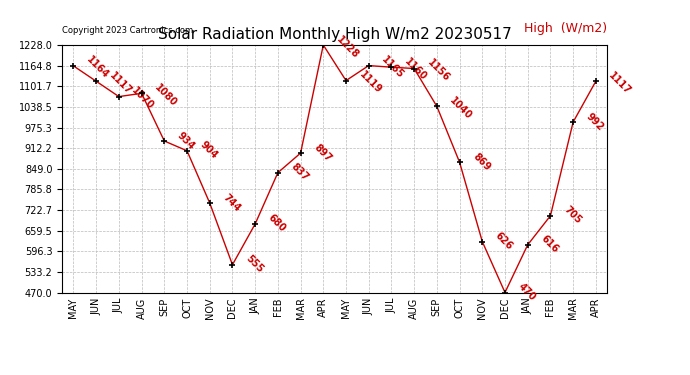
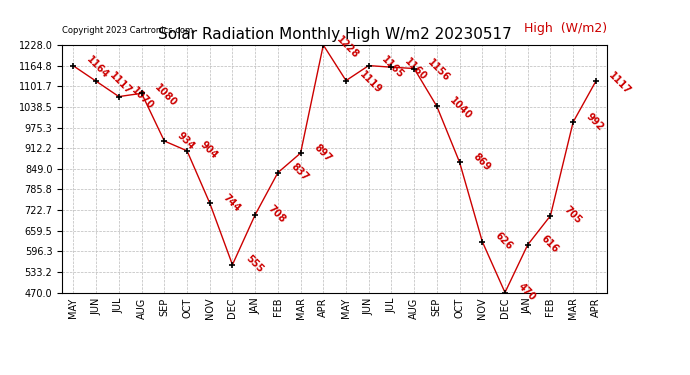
JAN: 680 -> 708
